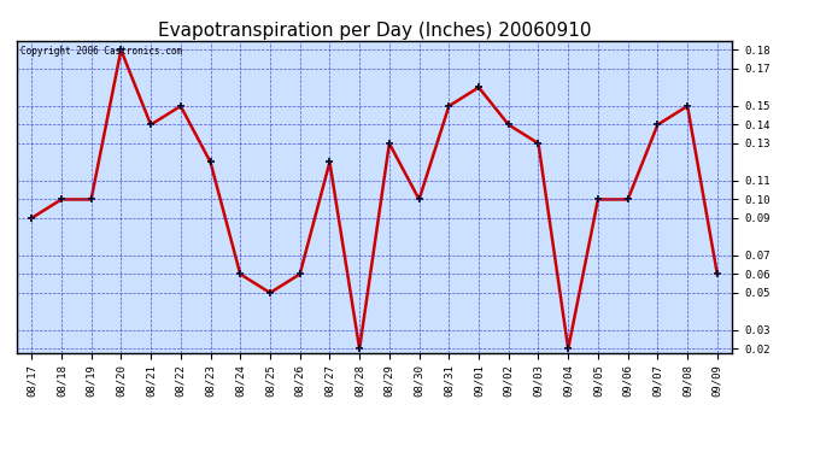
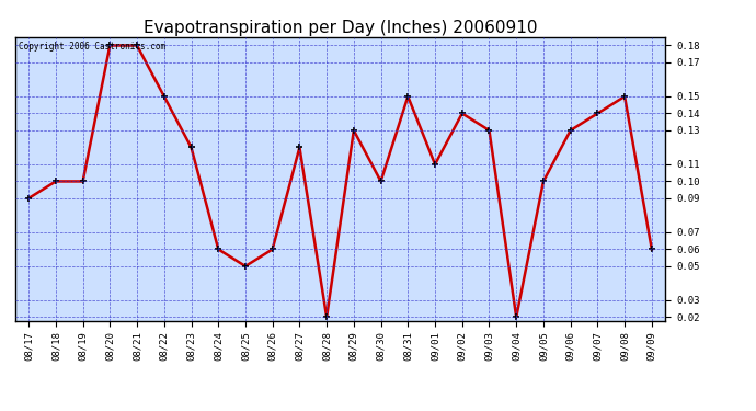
08/21: 0.14 -> 0.18
09/01: 0.16 -> 0.11
09/06: 0.10 -> 0.13
